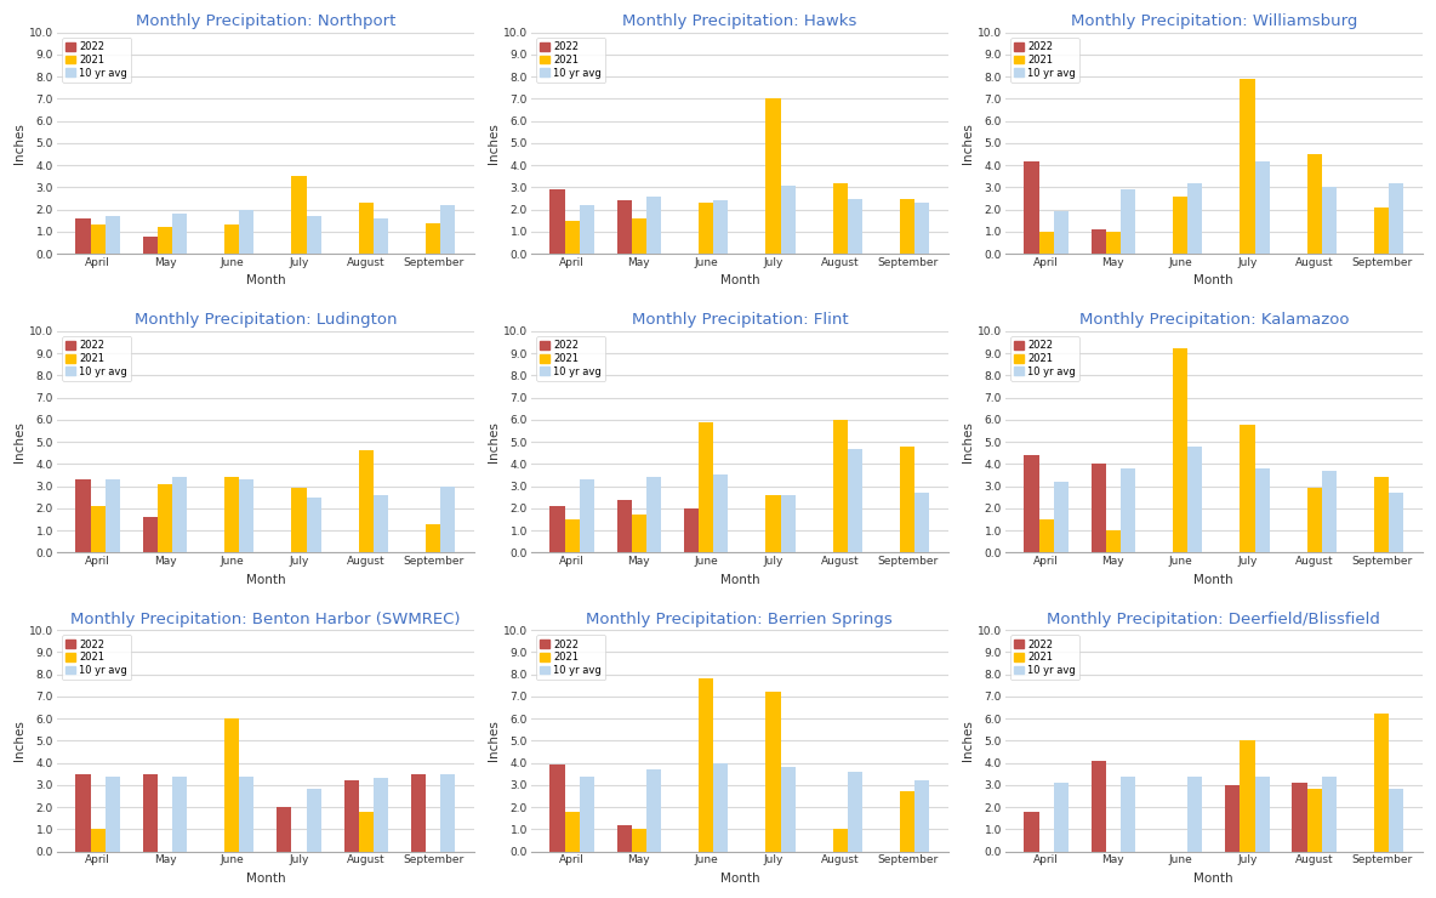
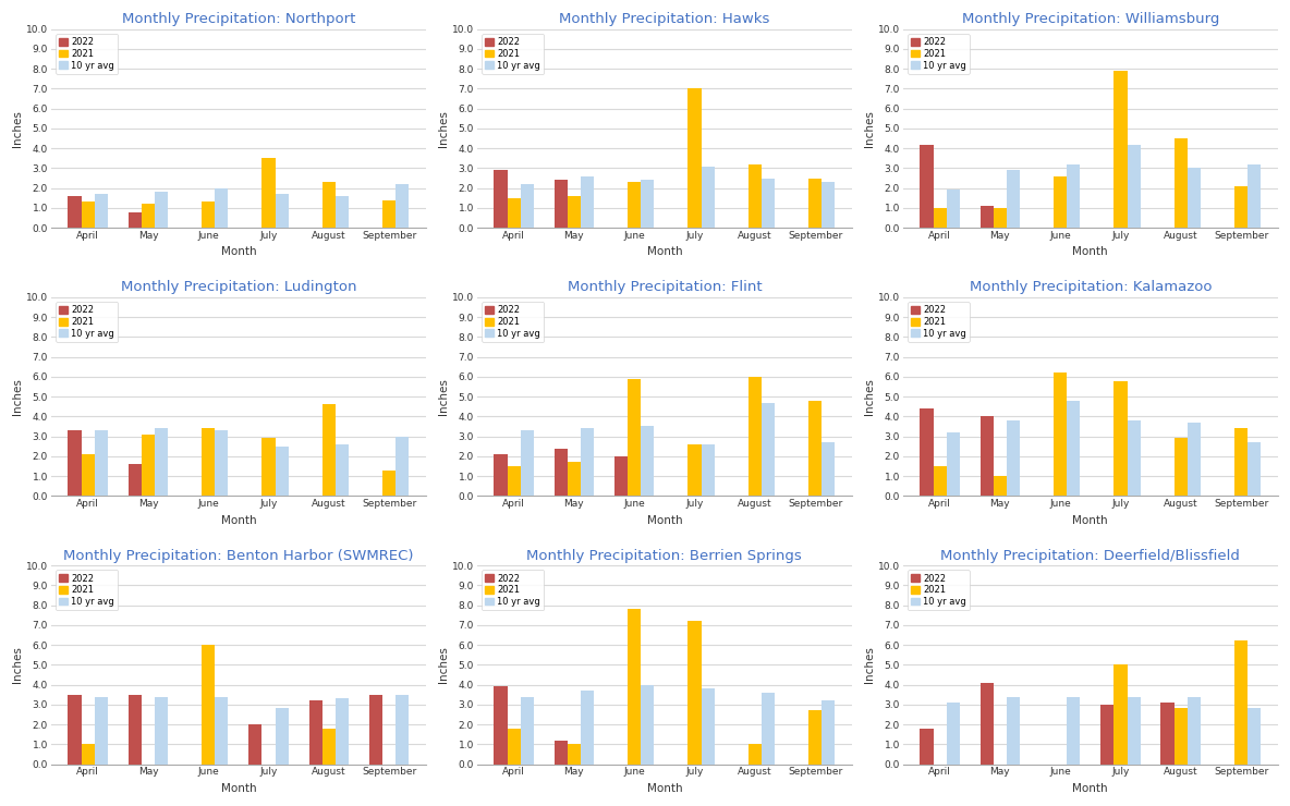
Monthly Precipitation: Kalamazoo/2021/June: 9.2 -> 6.2
